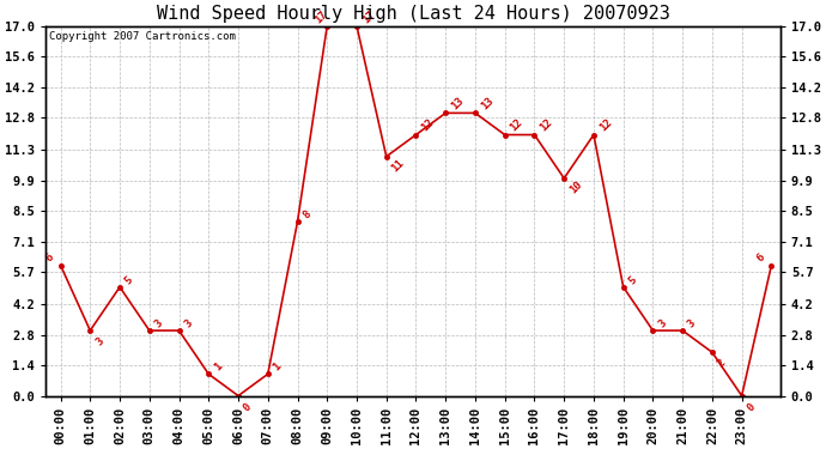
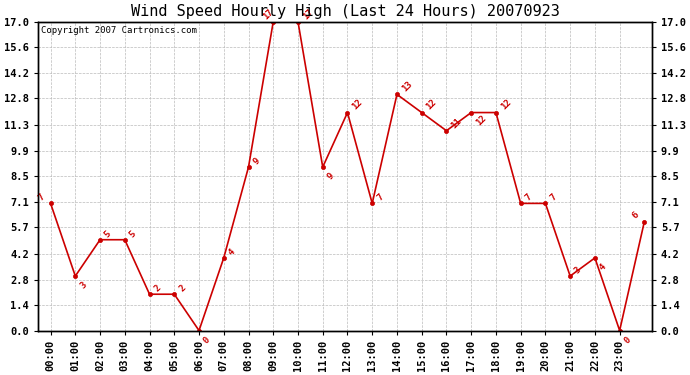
00:00: 6 -> 7
03:00: 3 -> 5
04:00: 3 -> 2
05:00: 1 -> 2
07:00: 1 -> 4
08:00: 8 -> 9
11:00: 11 -> 9
13:00: 13 -> 7
16:00: 12 -> 11
17:00: 10 -> 12
19:00: 5 -> 7
20:00: 3 -> 7
22:00: 2 -> 4
